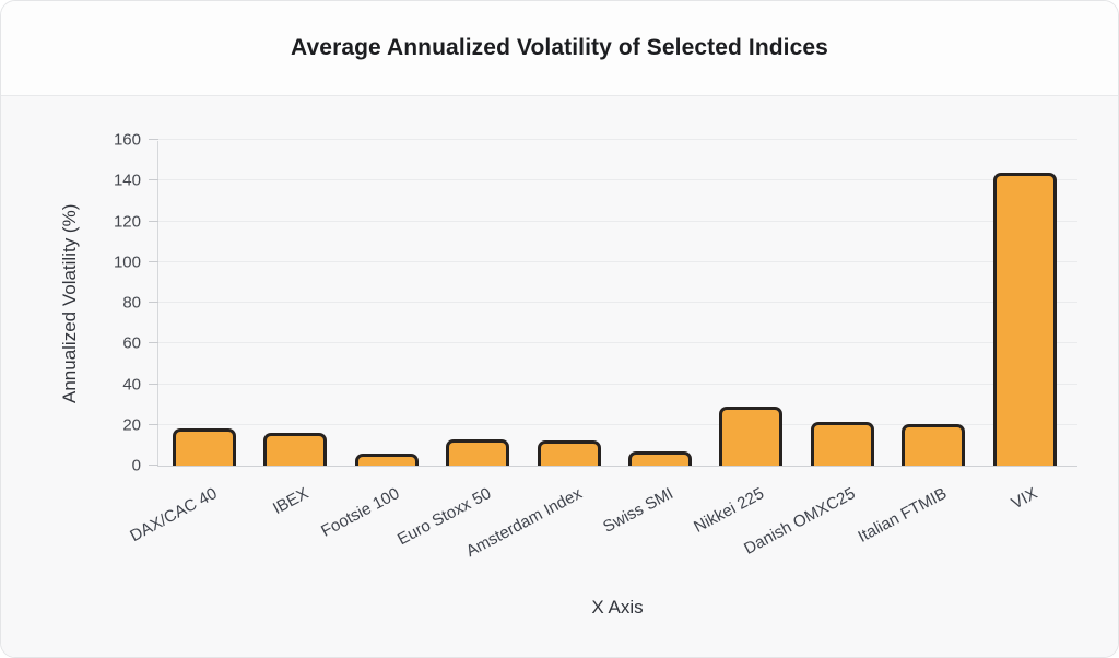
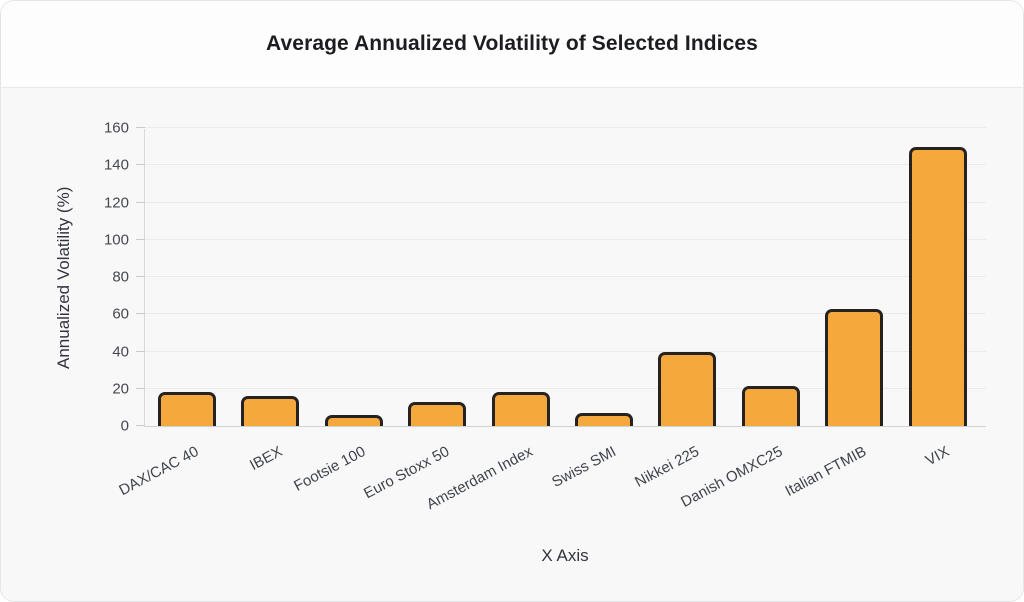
Amsterdam Index: 12 -> 18
Nikkei 225: 29 -> 40
Italian FTMIB: 20 -> 63
VIX: 144 -> 150
